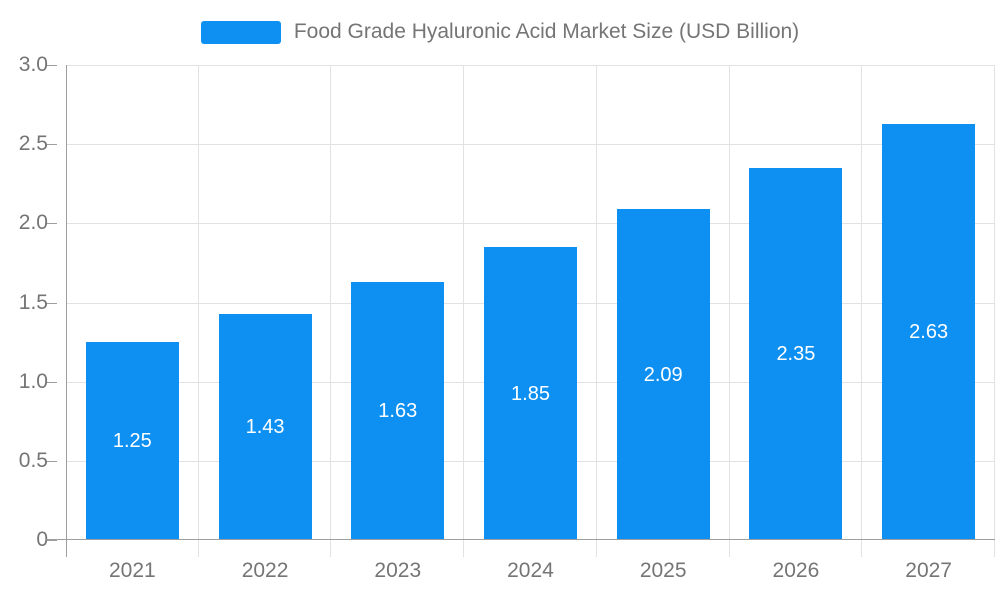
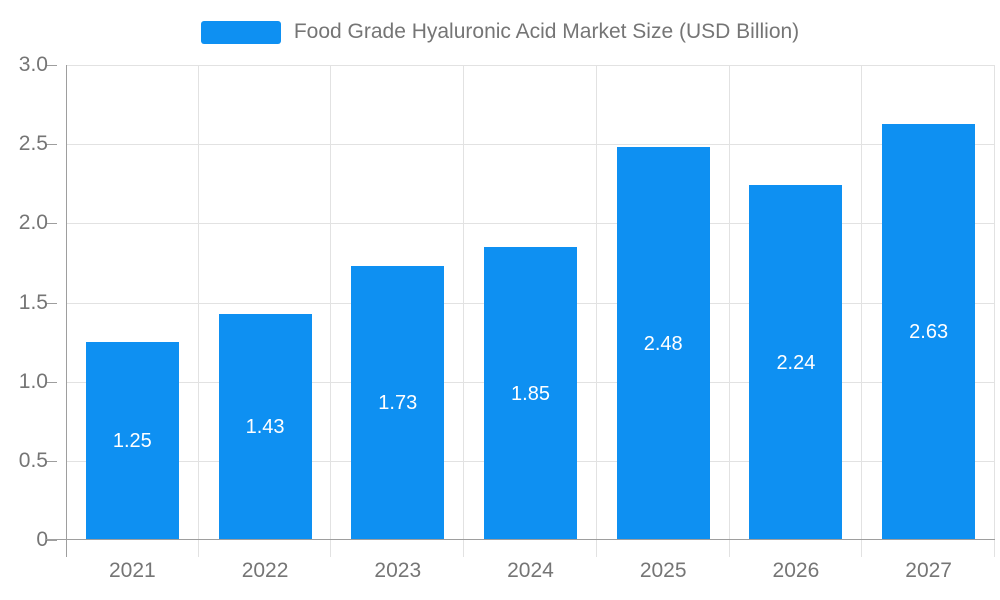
2023: 1.63 -> 1.73
2025: 2.09 -> 2.48
2026: 2.35 -> 2.24
